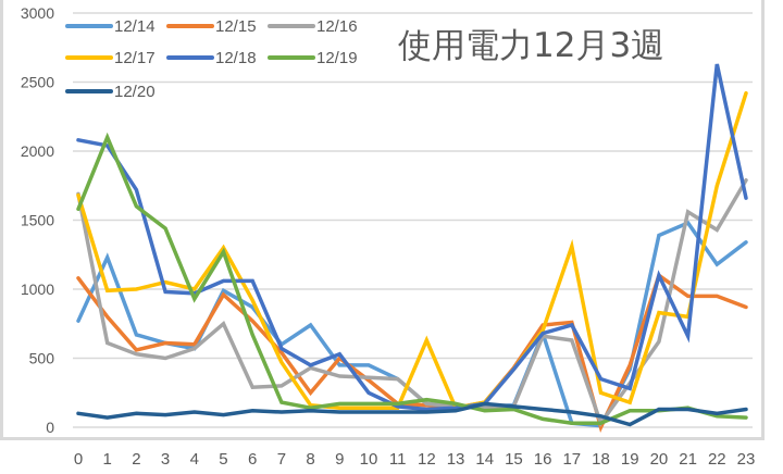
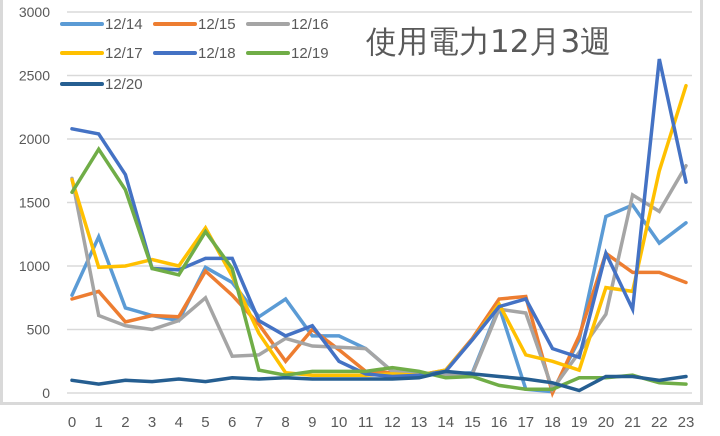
12/15/0: 1080 -> 740
12/19/1: 2100 -> 1920
12/19/3: 1440 -> 980
12/19/6: 670 -> 980
12/17/12: 630 -> 150
12/17/17: 1310 -> 300
